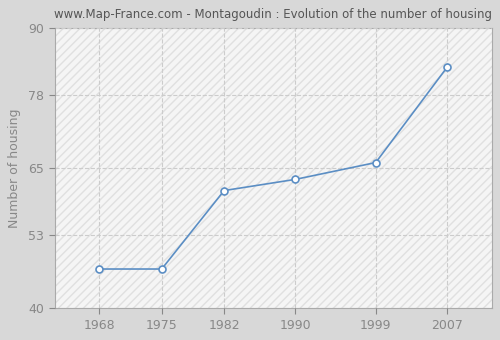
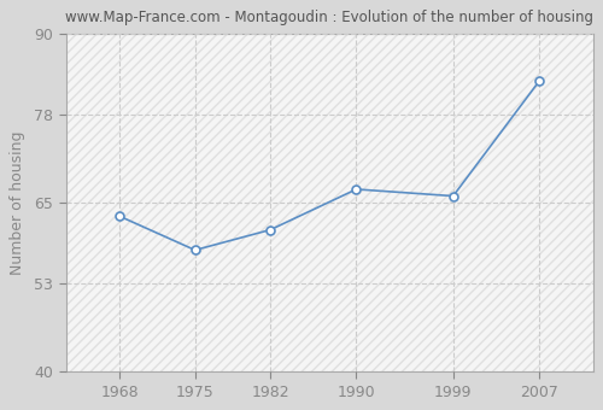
1968: 47 -> 63
1975: 47 -> 58
1990: 63 -> 67
